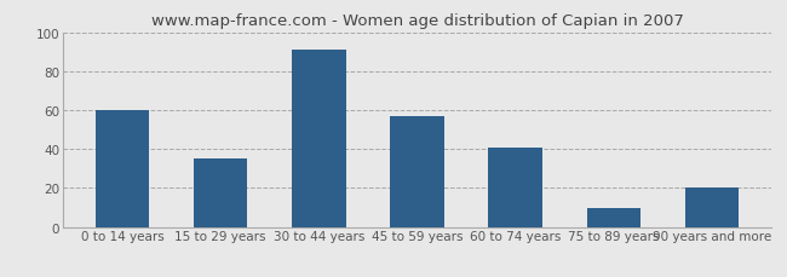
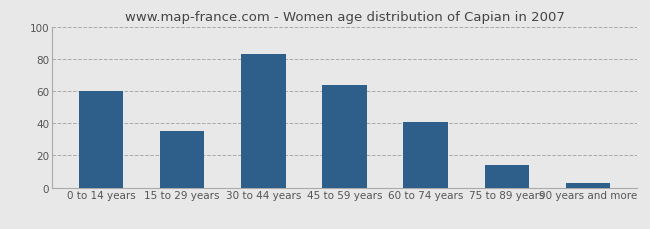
30 to 44 years: 91 -> 83
45 to 59 years: 57 -> 64
75 to 89 years: 10 -> 14
90 years and more: 20 -> 3
